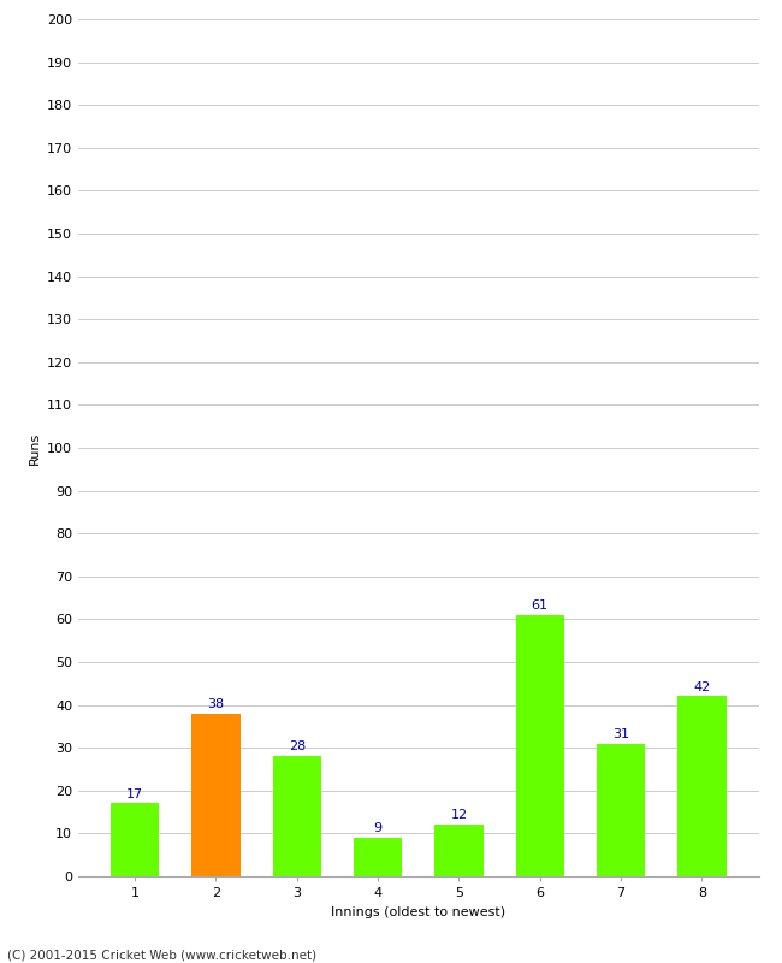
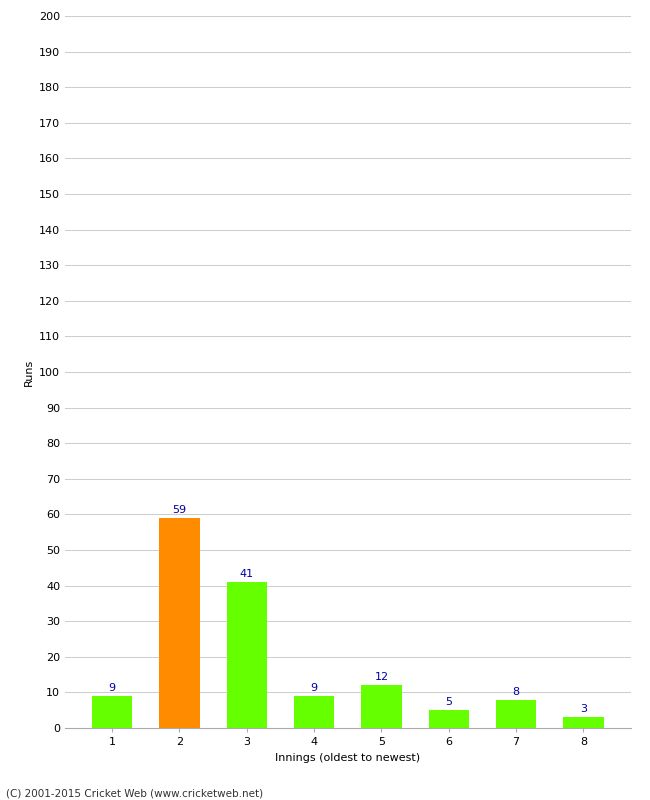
1: 17 -> 9
2: 38 -> 59
3: 28 -> 41
6: 61 -> 5
7: 31 -> 8
8: 42 -> 3
